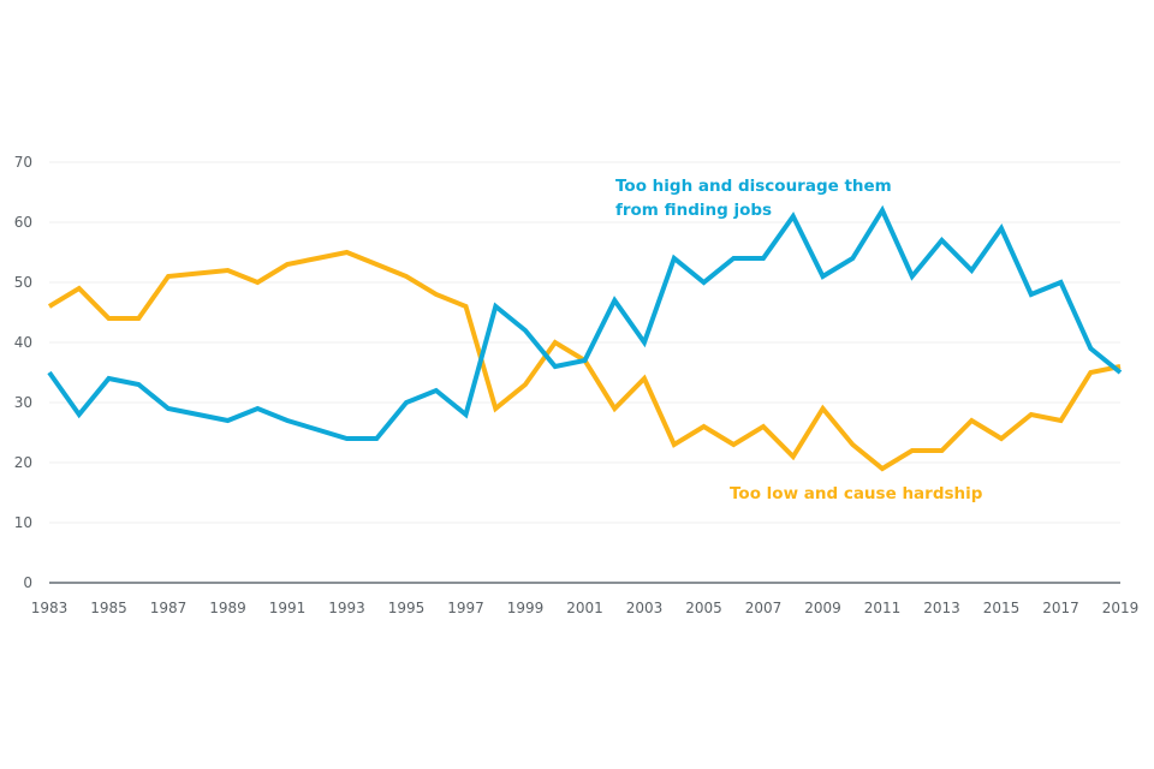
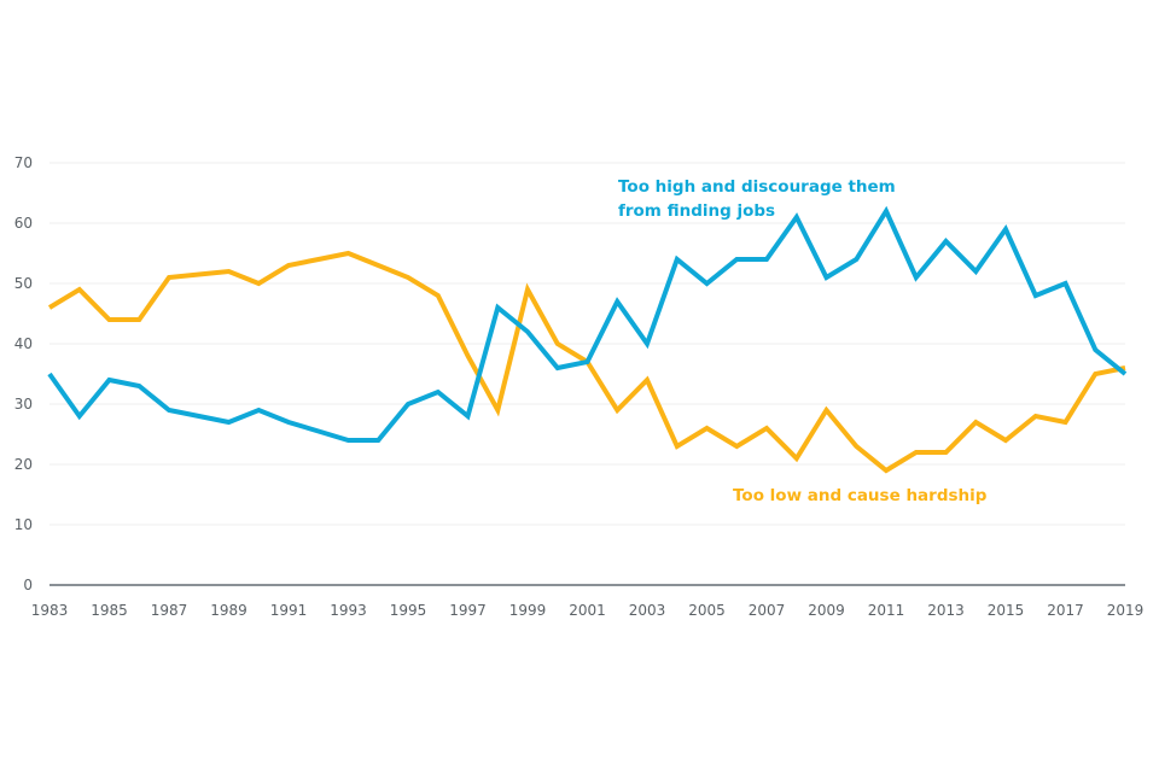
Too low and cause hardship/1997: 46 -> 38
Too low and cause hardship/1999: 33 -> 49
